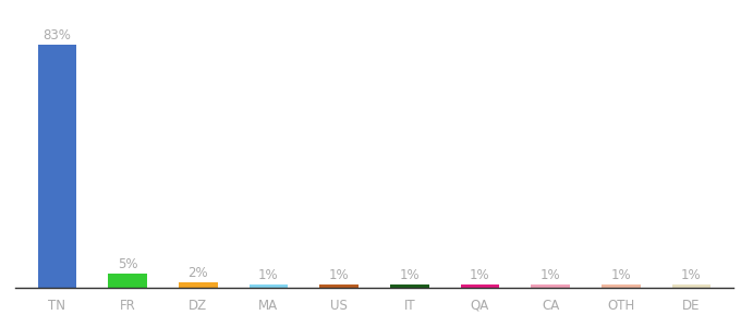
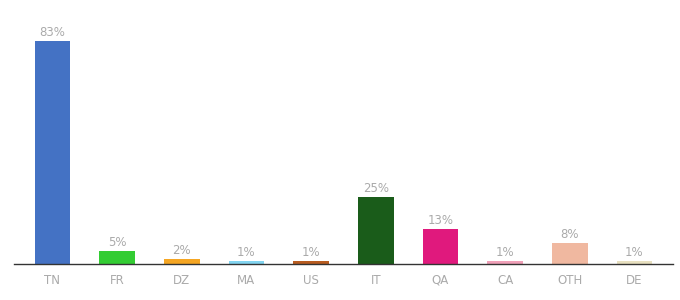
IT: 1% -> 25%
QA: 1% -> 13%
OTH: 1% -> 8%
